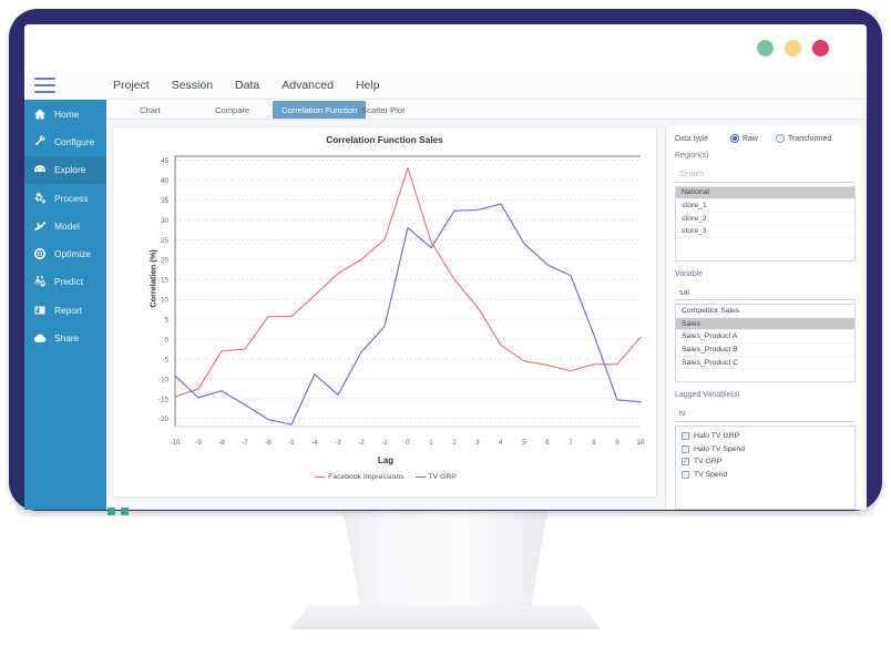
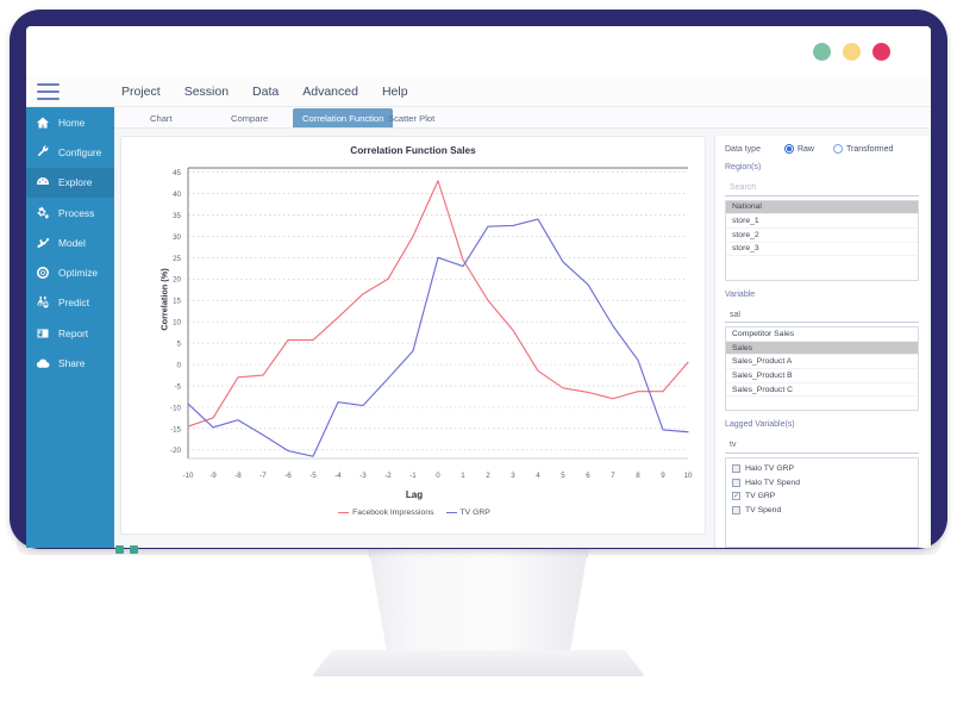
TV GRP/-3: -14 -> -10
Facebook Impressions/-1: 25 -> 30
TV GRP/0: 28 -> 25
TV GRP/7: 16 -> 9
